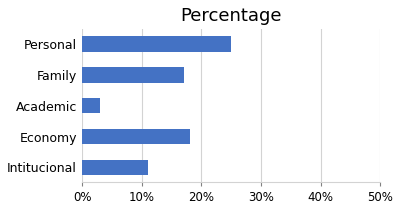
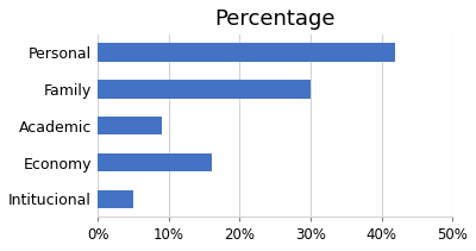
Personal: 25% -> 42%
Family: 17% -> 30%
Academic: 3% -> 9%
Economy: 18% -> 16%
Intitucional: 11% -> 5%
